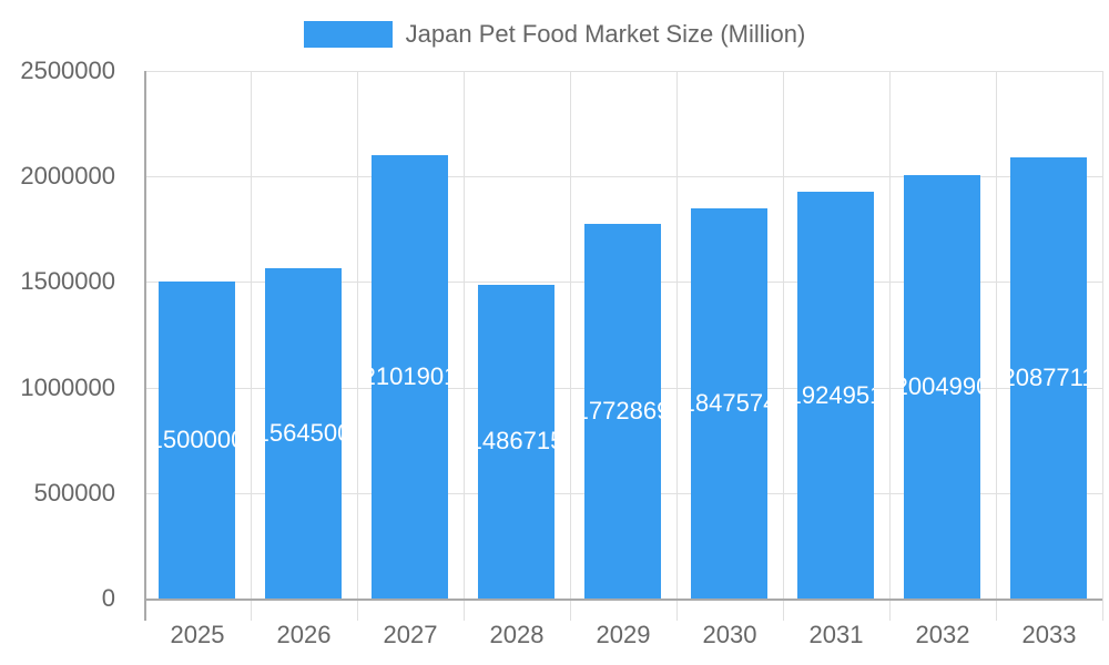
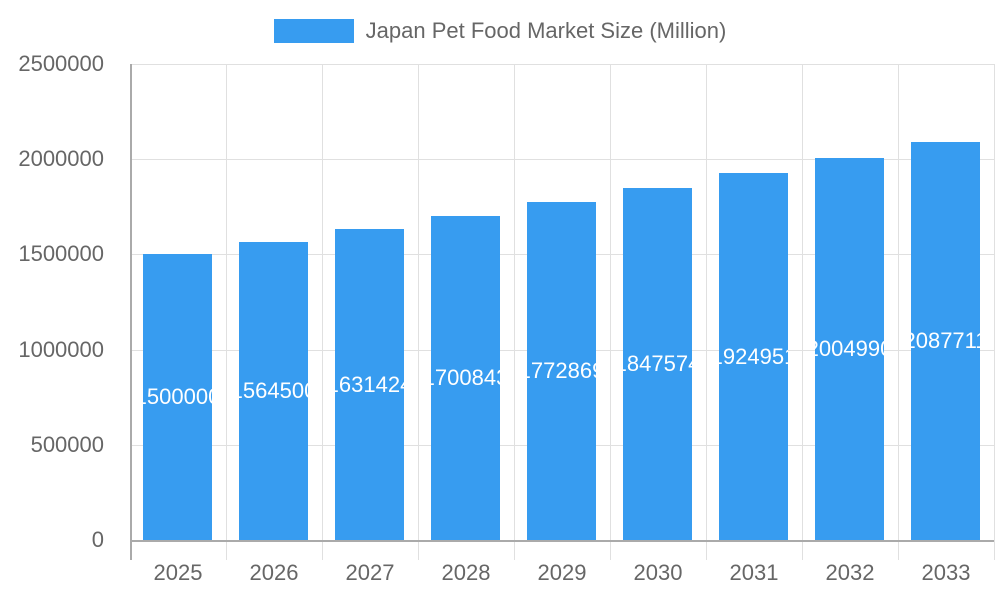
2027: 2101901 -> 1631424
2028: 1486715 -> 1700843
